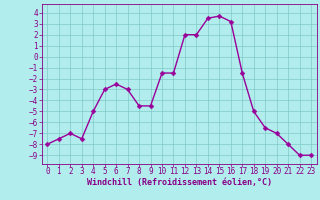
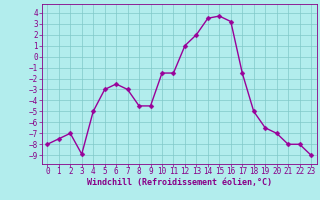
3: -7.5 -> -8.9
12: 2.0 -> 1.0
22: -9.0 -> -8.0
